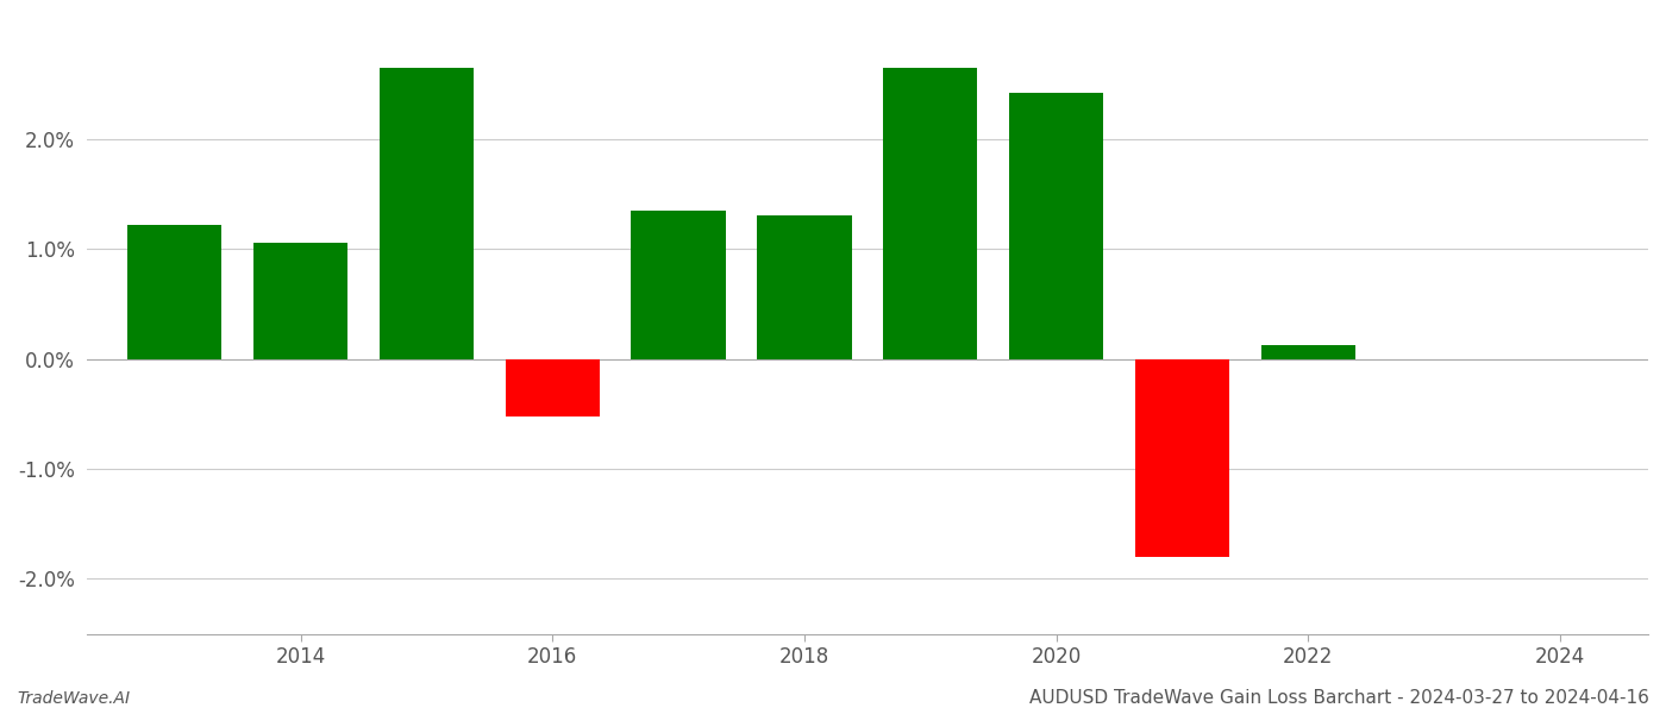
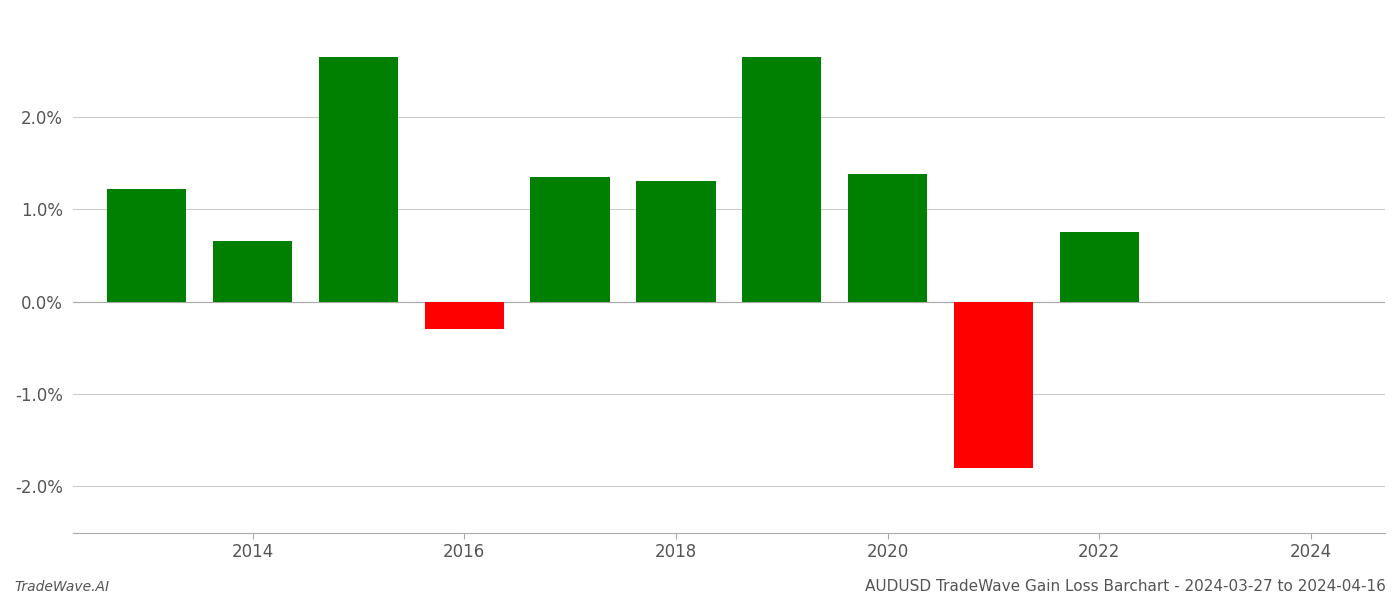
2014: 1.06% -> 0.65%
2016: -0.52% -> -0.30%
2020: 2.42% -> 1.38%
2022: 0.12% -> 0.75%
